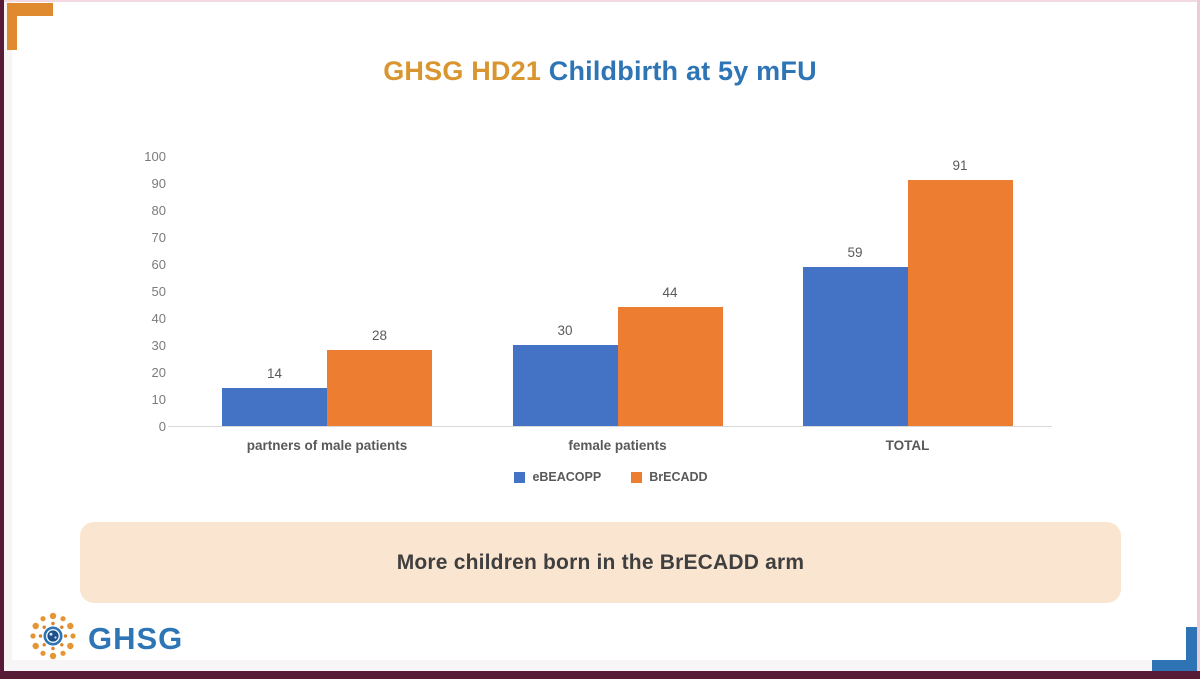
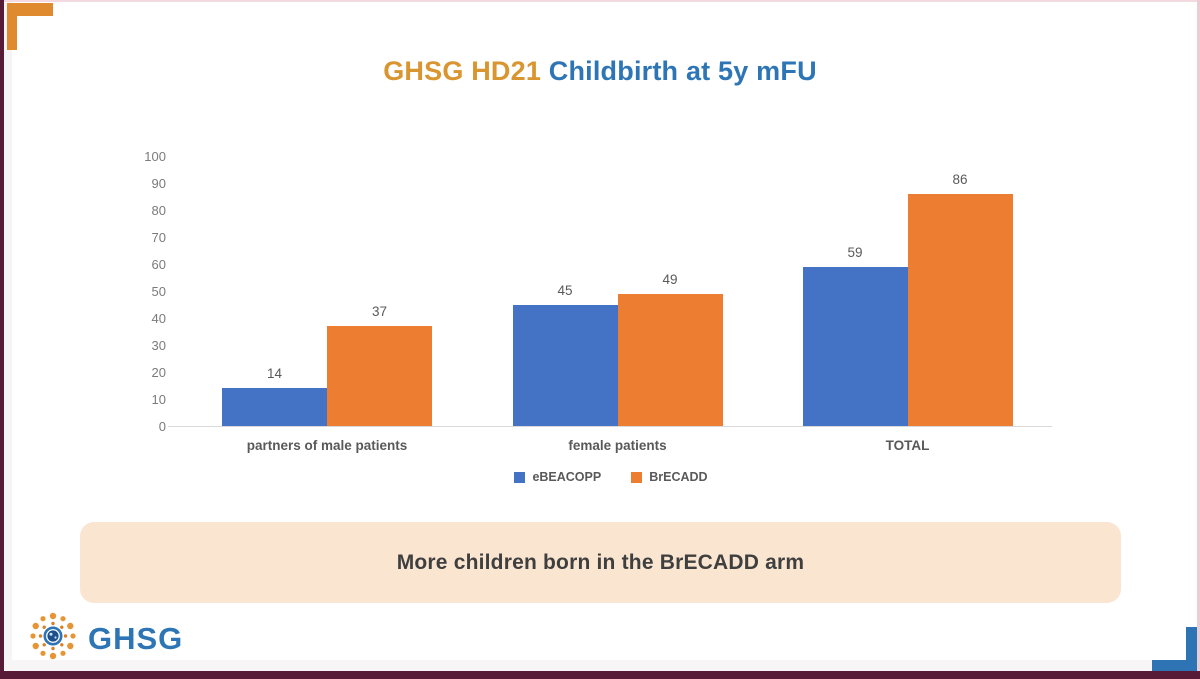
BrECADD/partners of male patients: 28 -> 37
eBEACOPP/female patients: 30 -> 45
BrECADD/female patients: 44 -> 49
BrECADD/TOTAL: 91 -> 86
